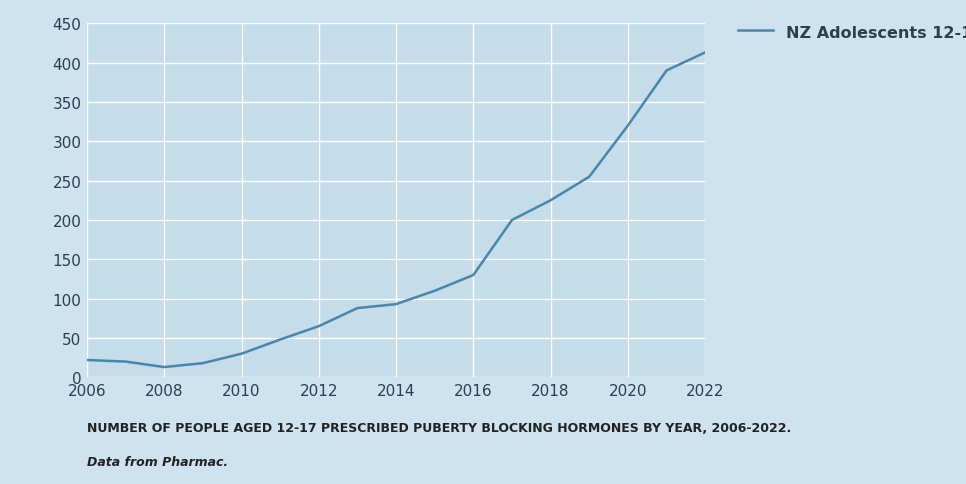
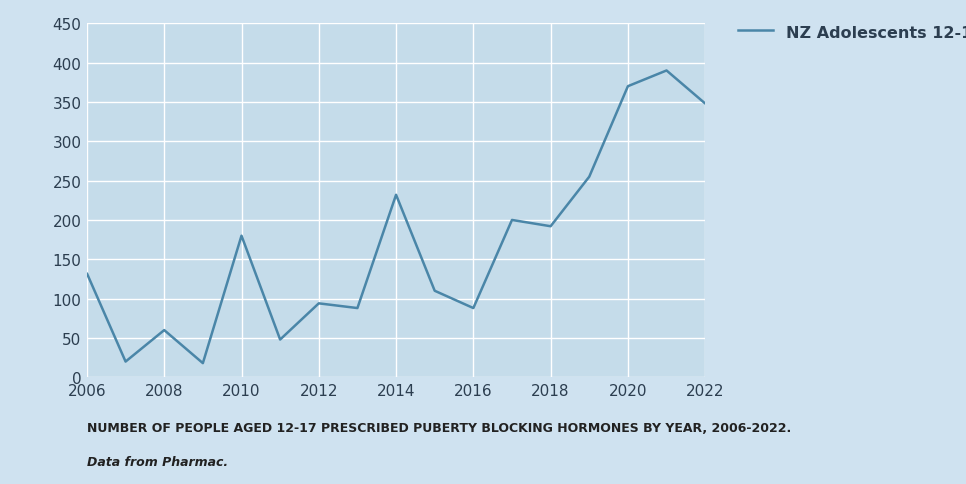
2006: 22 -> 132
2008: 13 -> 60
2010: 30 -> 180
2012: 65 -> 94
2014: 93 -> 232
2016: 130 -> 88
2018: 225 -> 192
2020: 320 -> 370
2022: 413 -> 348
